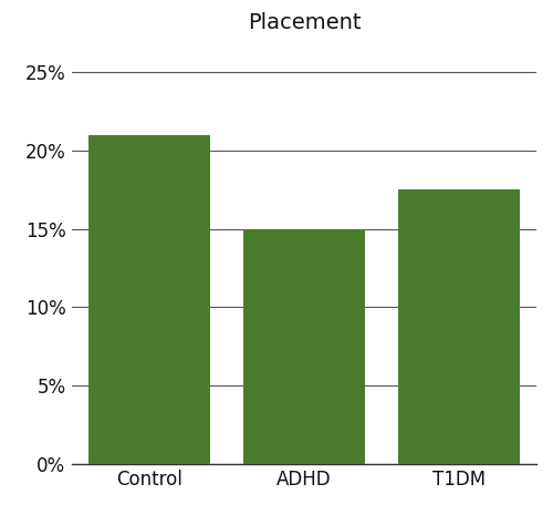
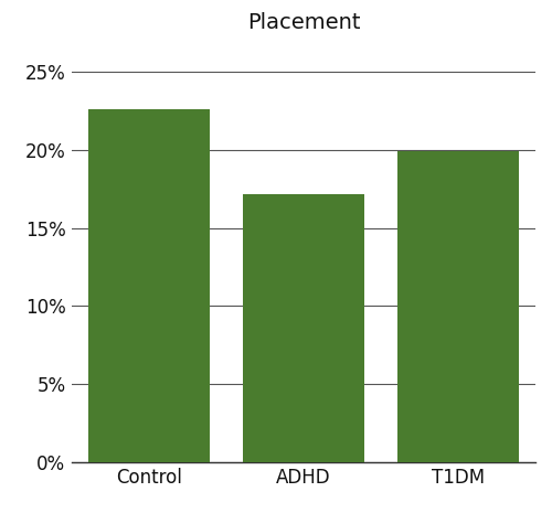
Control: 21.0% -> 22.6%
ADHD: 15.0% -> 17.2%
T1DM: 17.5% -> 19.9%
